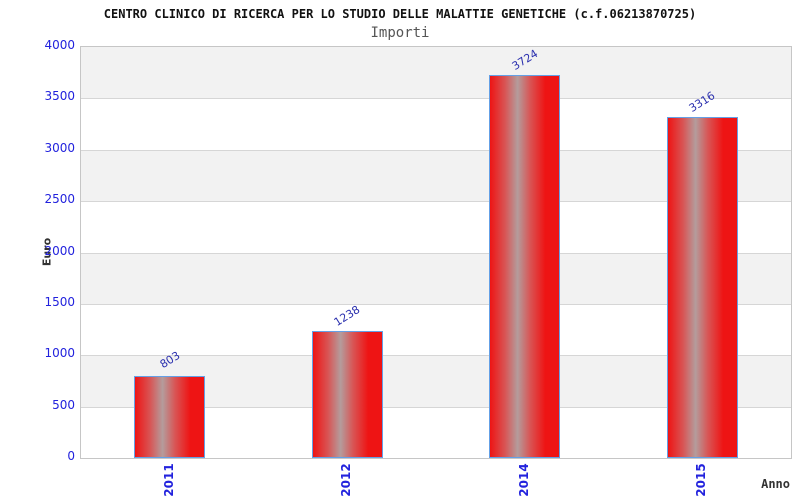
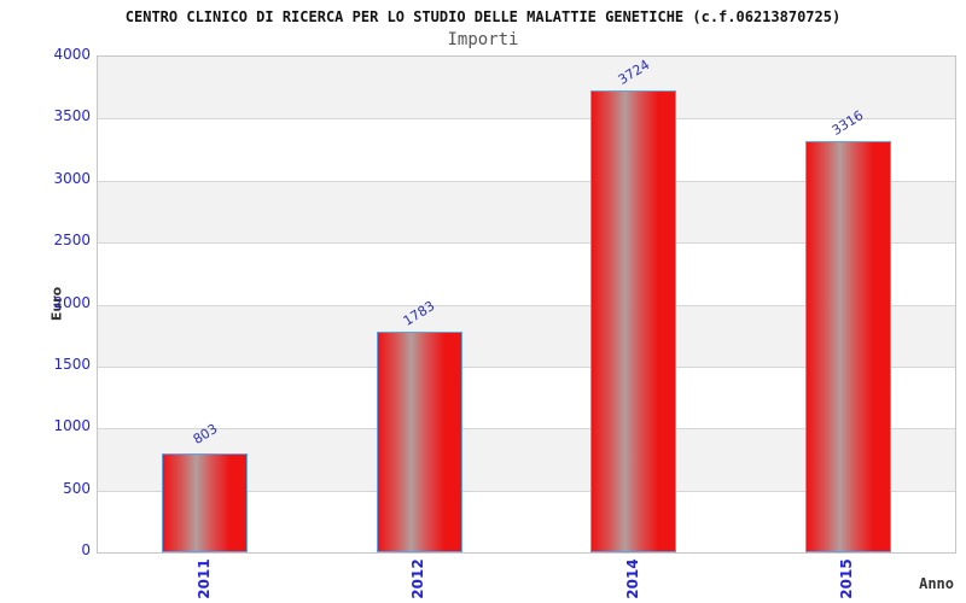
2012: 1238 -> 1783
